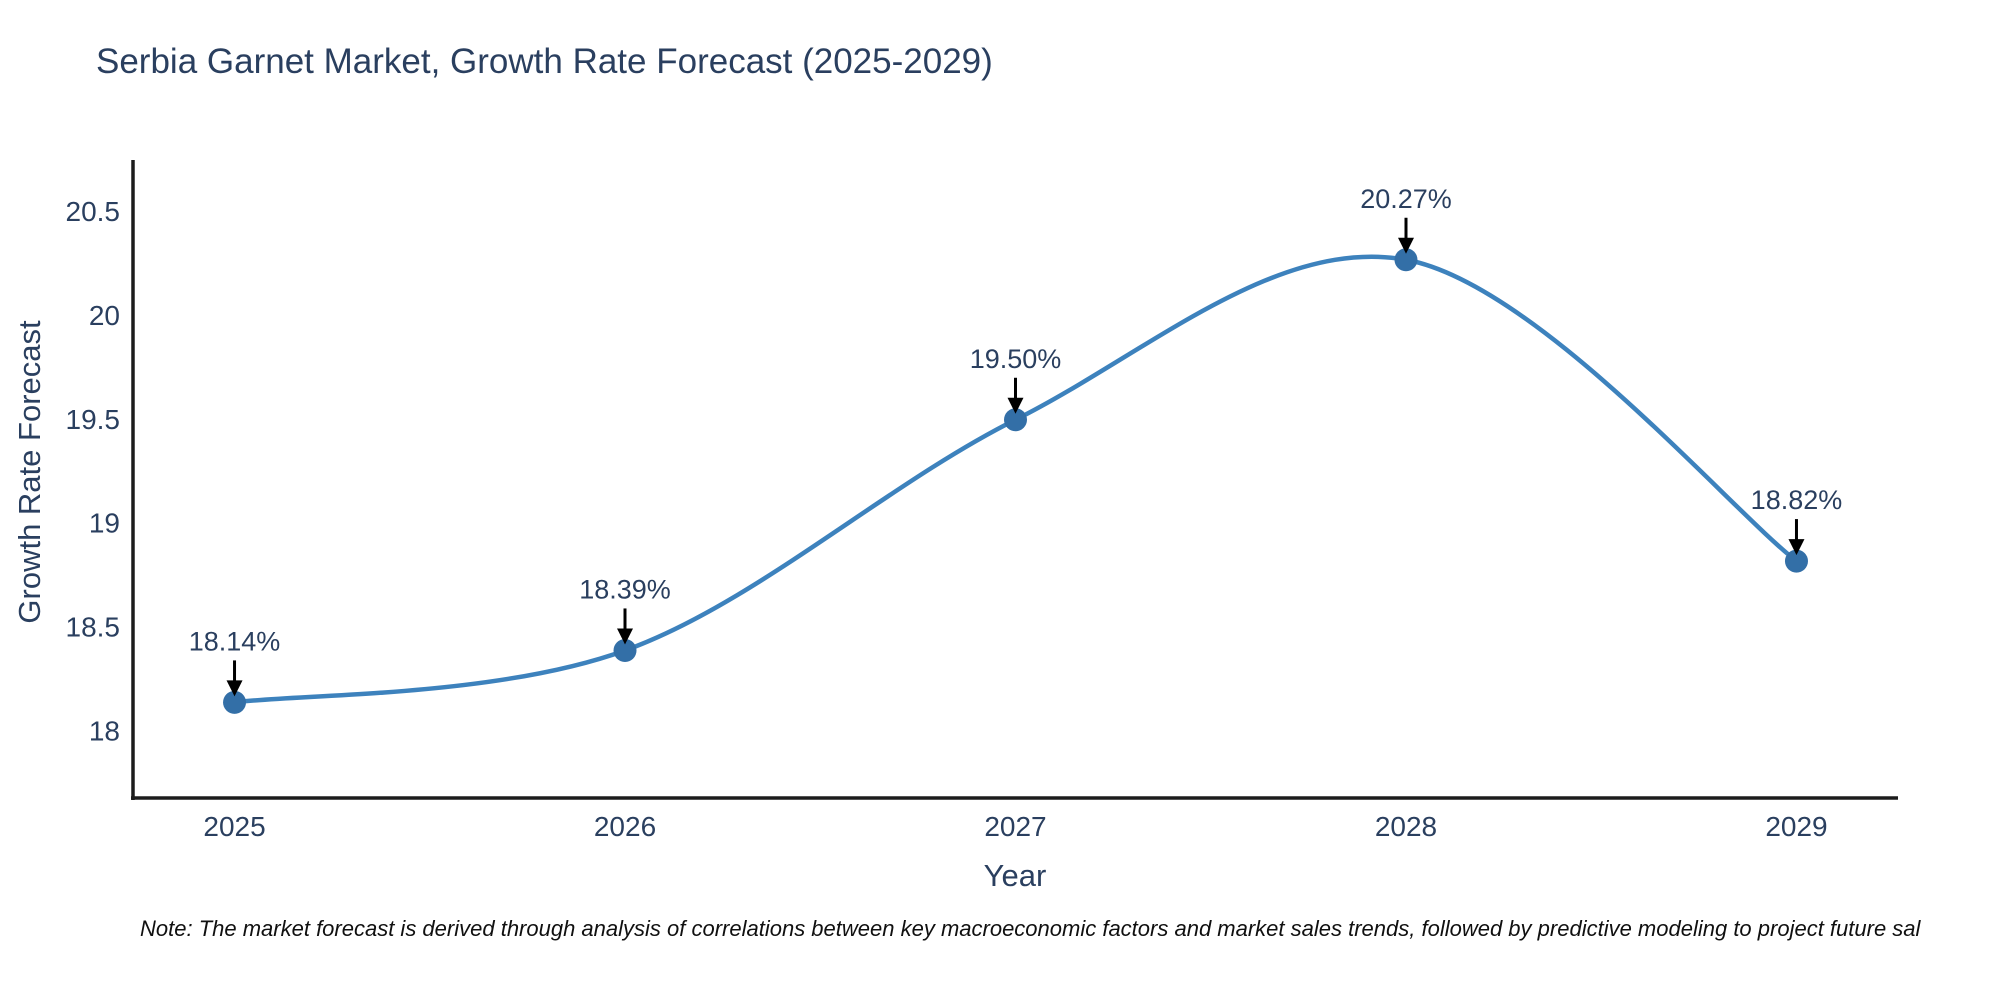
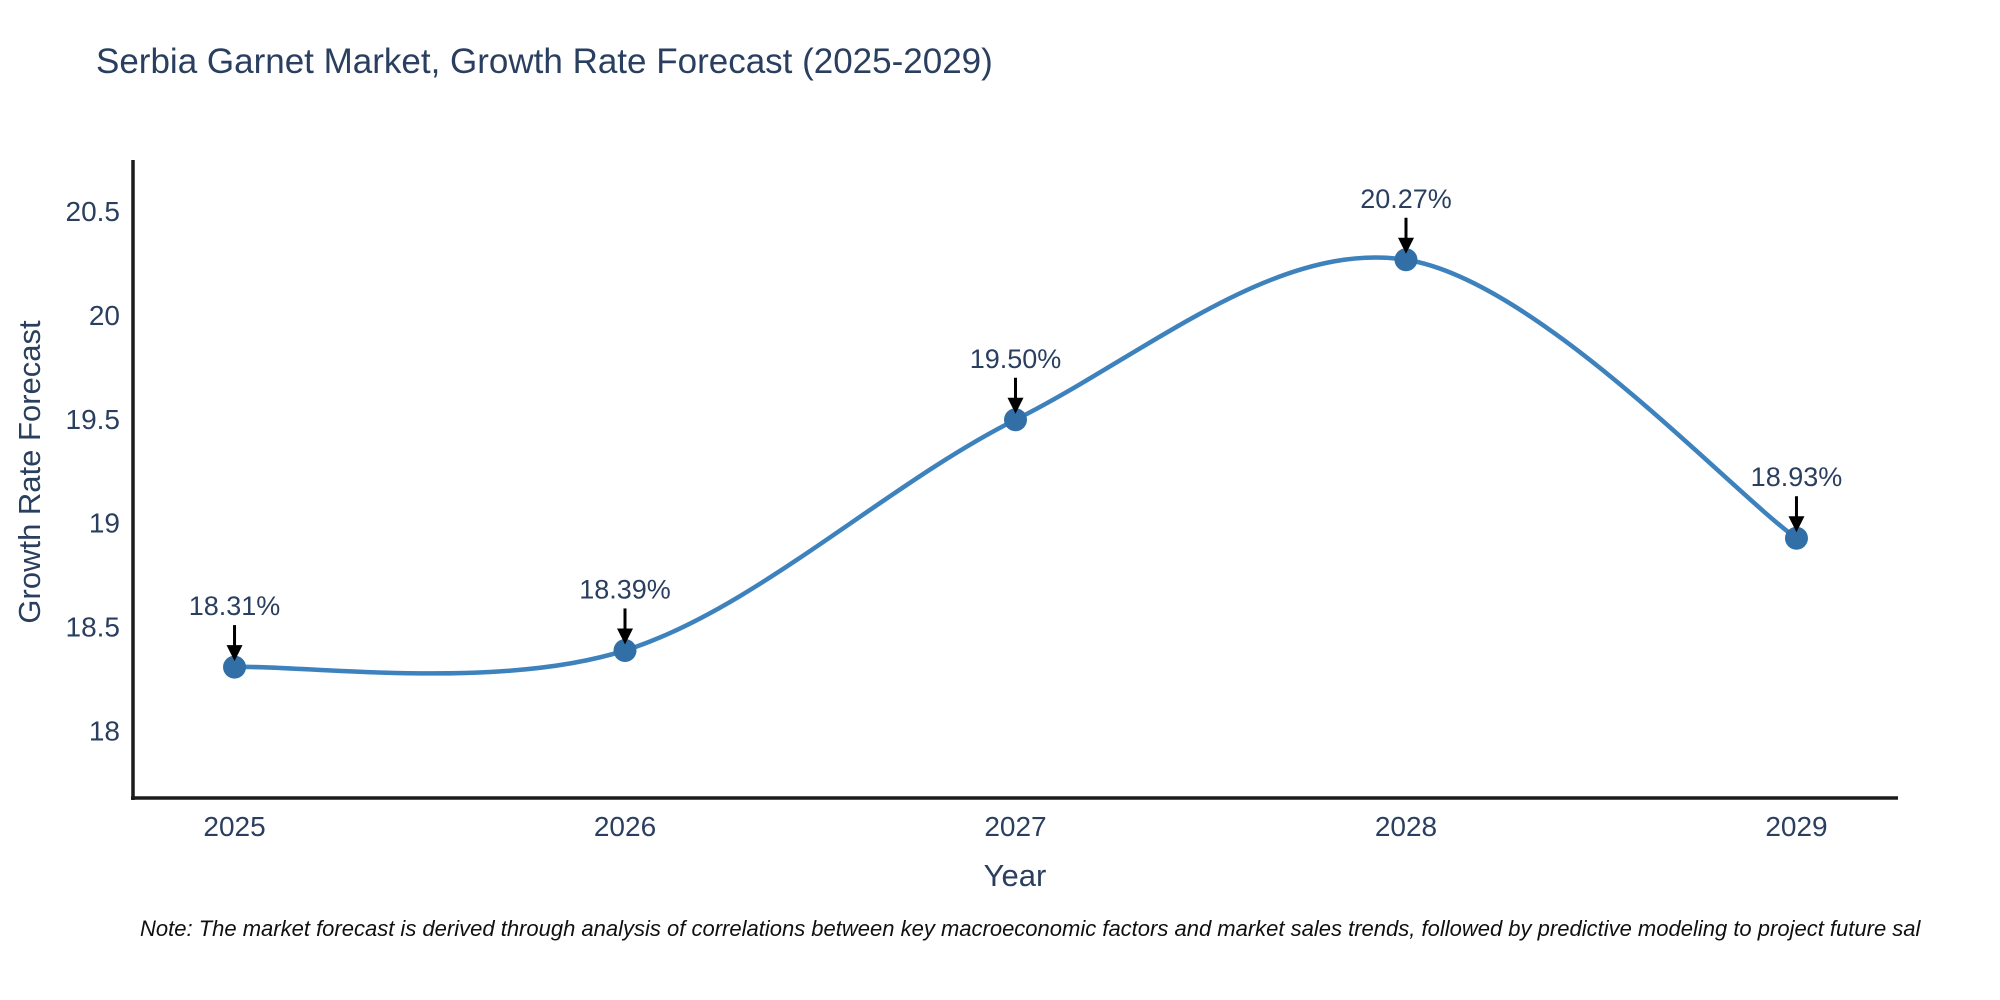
2025: 18.14% -> 18.31%
2029: 18.82% -> 18.93%
